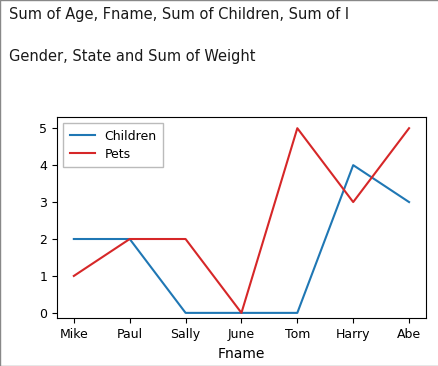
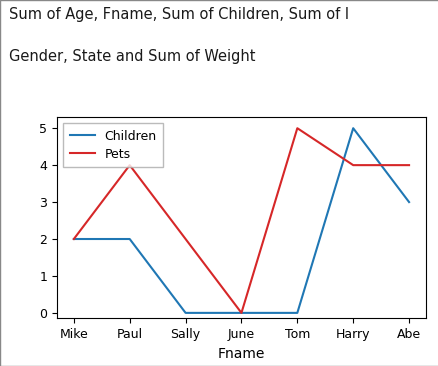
Pets/Mike: 1 -> 2
Pets/Paul: 2 -> 4
Children/Harry: 4 -> 5
Pets/Harry: 3 -> 4
Pets/Abe: 5 -> 4
